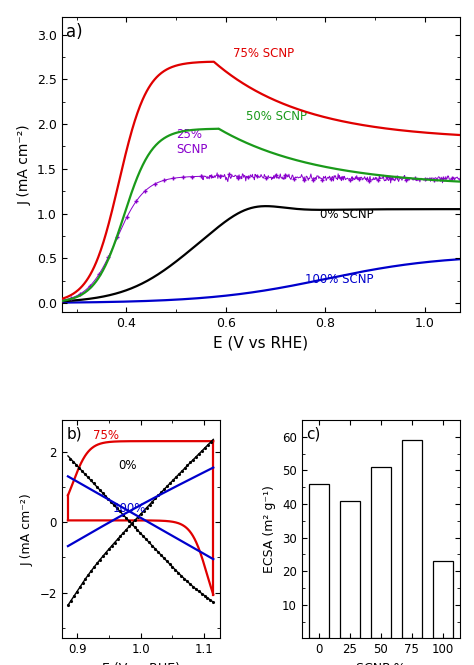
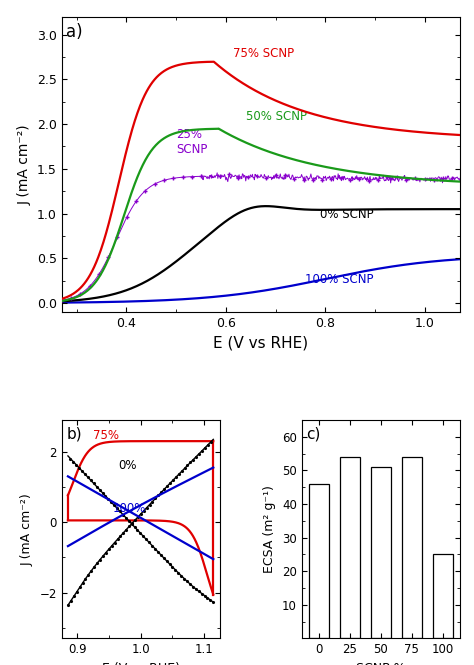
25: 41 -> 54
75: 59 -> 54
100: 23 -> 25
